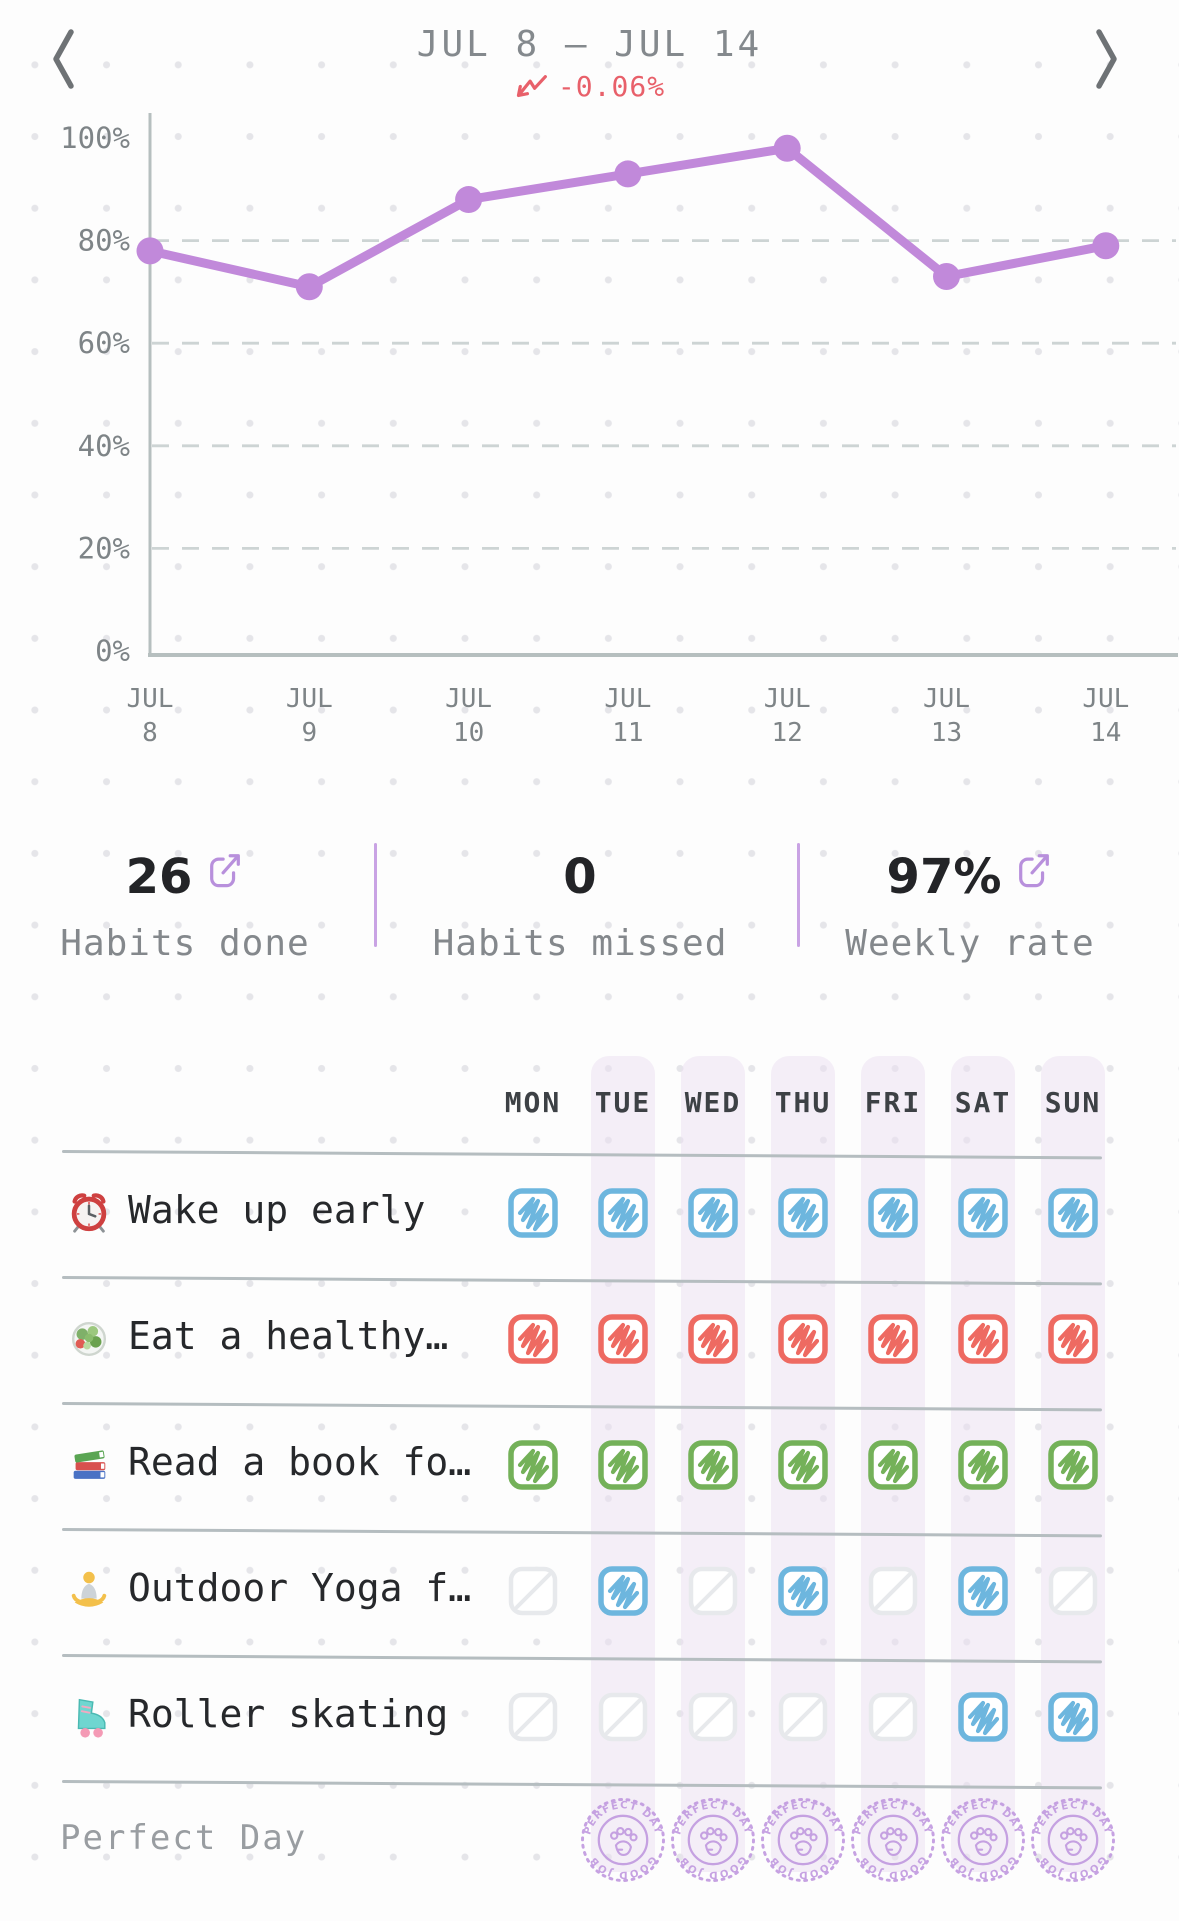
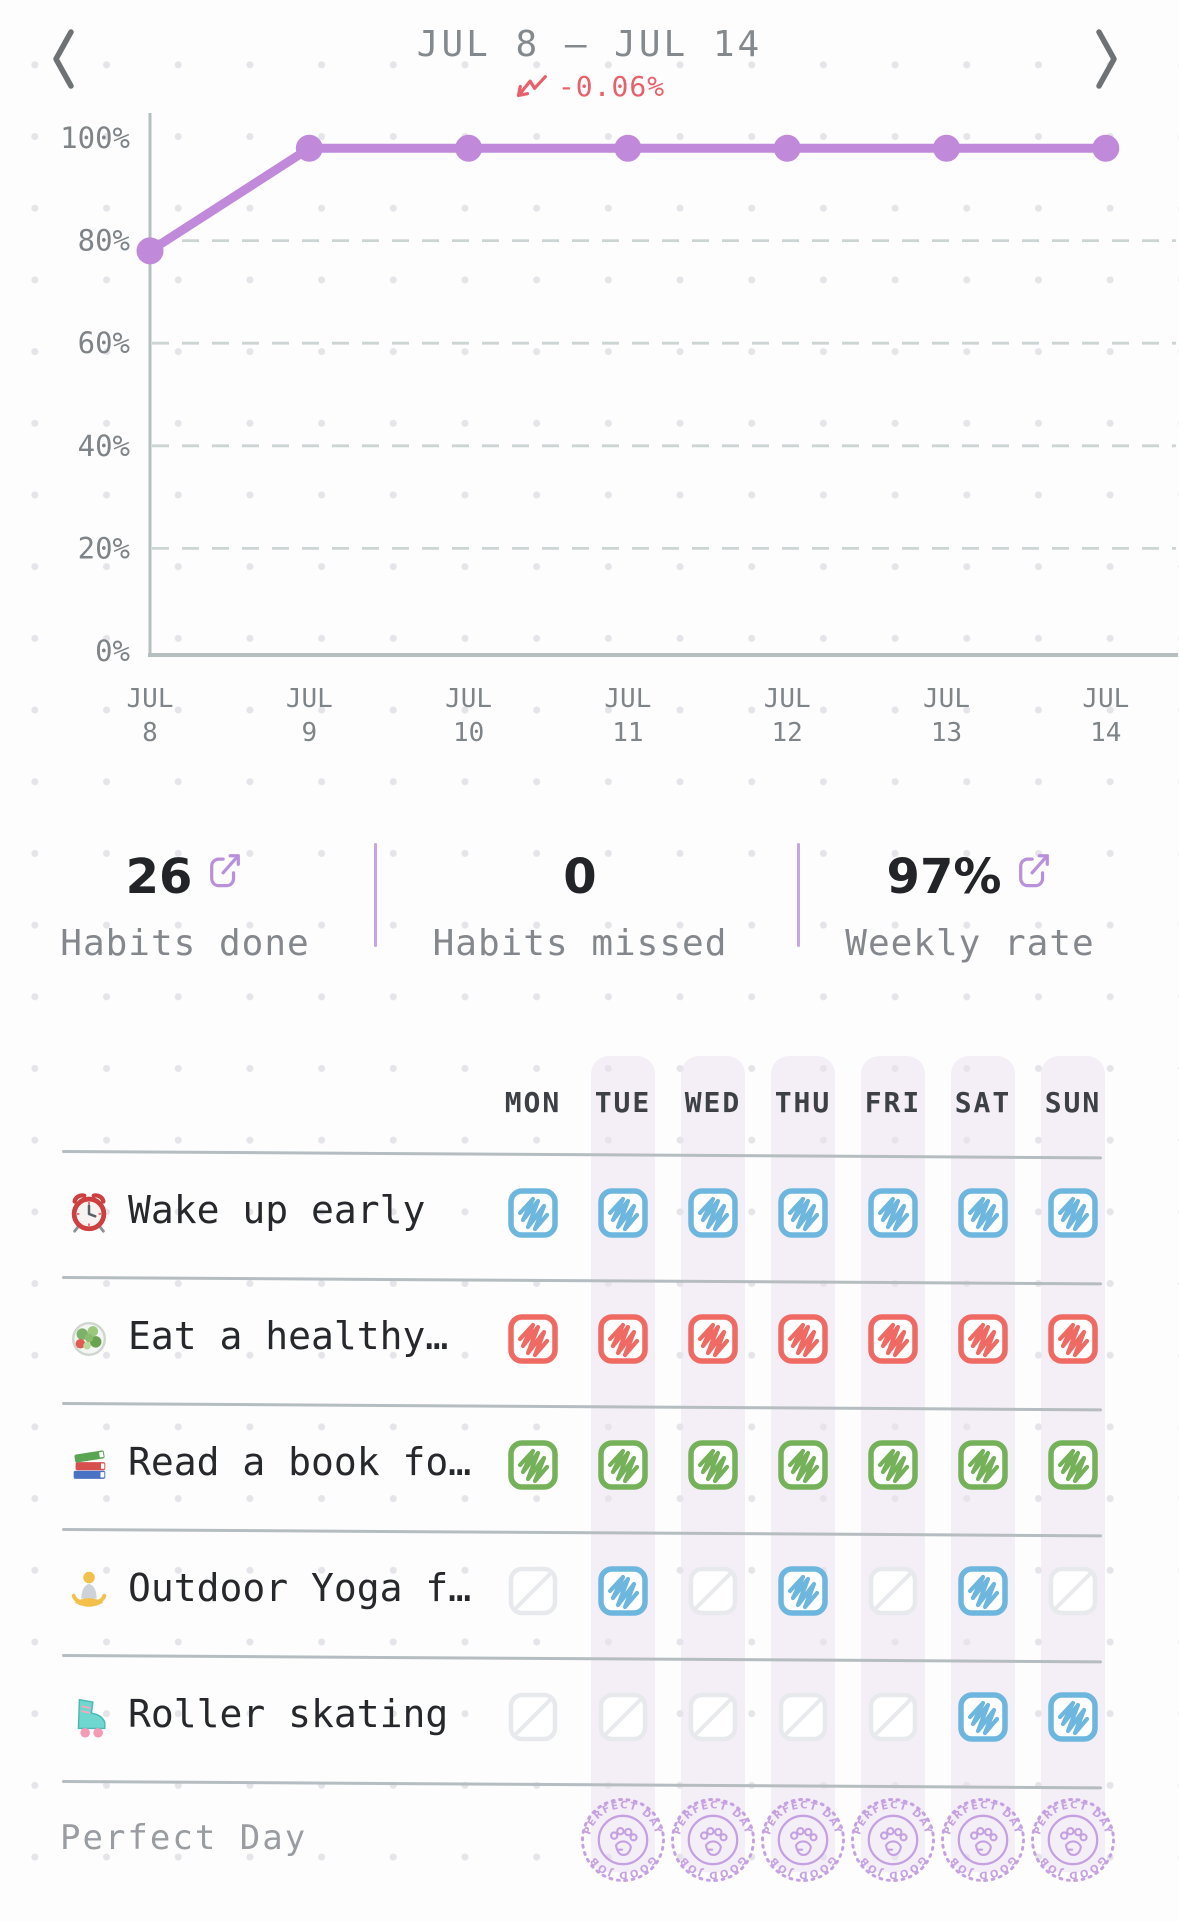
JUL 9: 71% -> 98%
JUL 10: 88% -> 98%
JUL 11: 93% -> 98%
JUL 13: 73% -> 98%
JUL 14: 79% -> 98%
